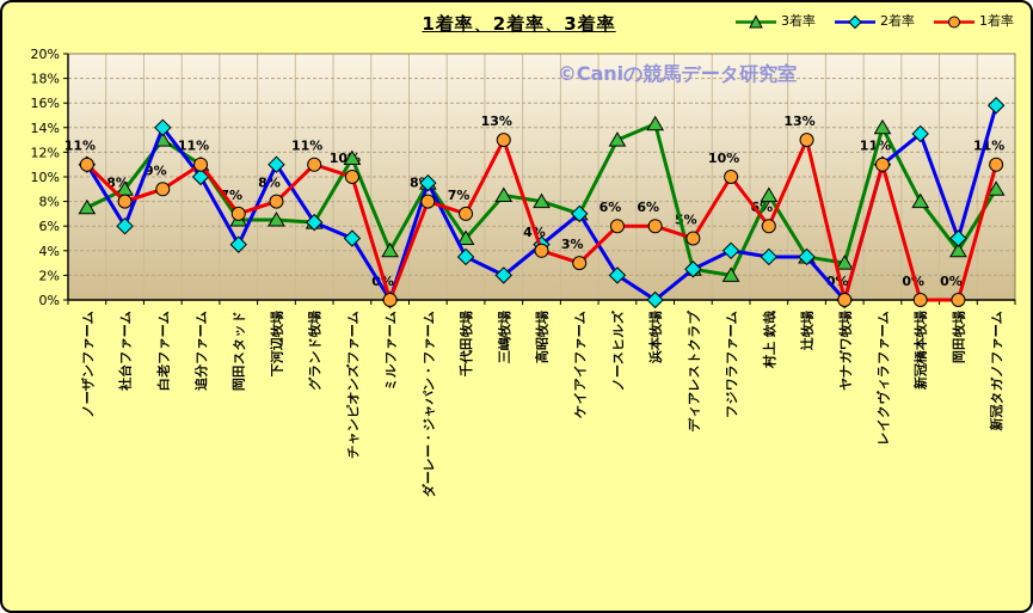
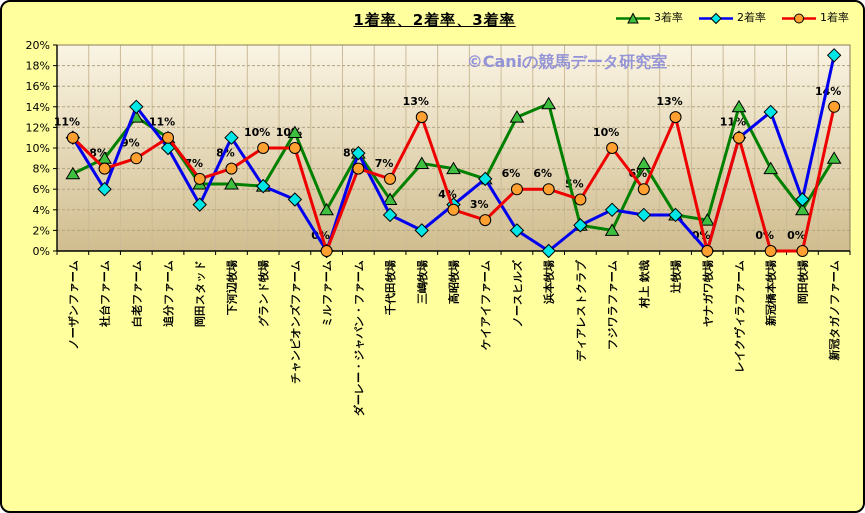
1着率/グランド牧場: 11% -> 10%
2着率/新冠タガノファーム: 15.8% -> 19.0%
1着率/新冠タガノファーム: 11% -> 14%
